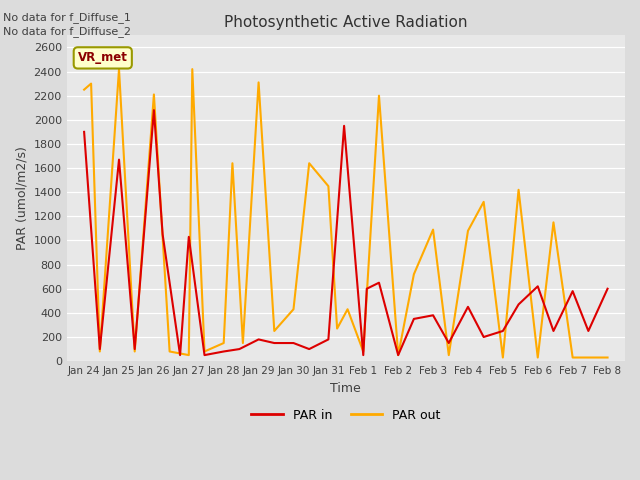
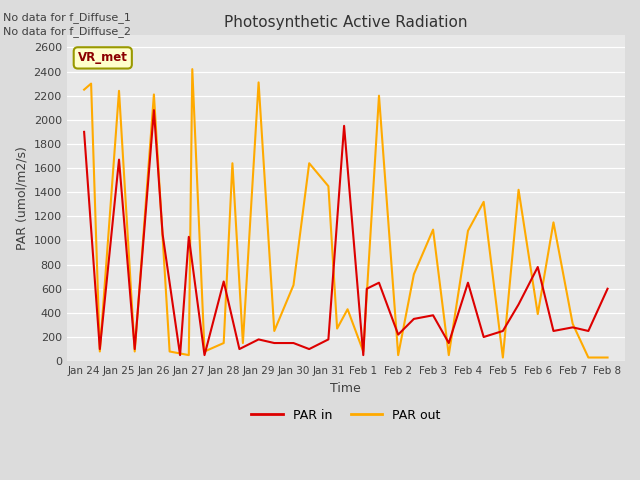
PAR out/Jan 25: 2420 -> 2240
PAR in/Jan 28: 80 -> 660
PAR out/Jan 30: 430 -> 630
PAR in/Feb 2: 50 -> 220
PAR in/Feb 4: 450 -> 650
PAR in/Feb 6: 620 -> 780
PAR out/Feb 6: 30 -> 390
PAR in/Feb 7: 580 -> 280
PAR out/Feb 7: 30 -> 310
